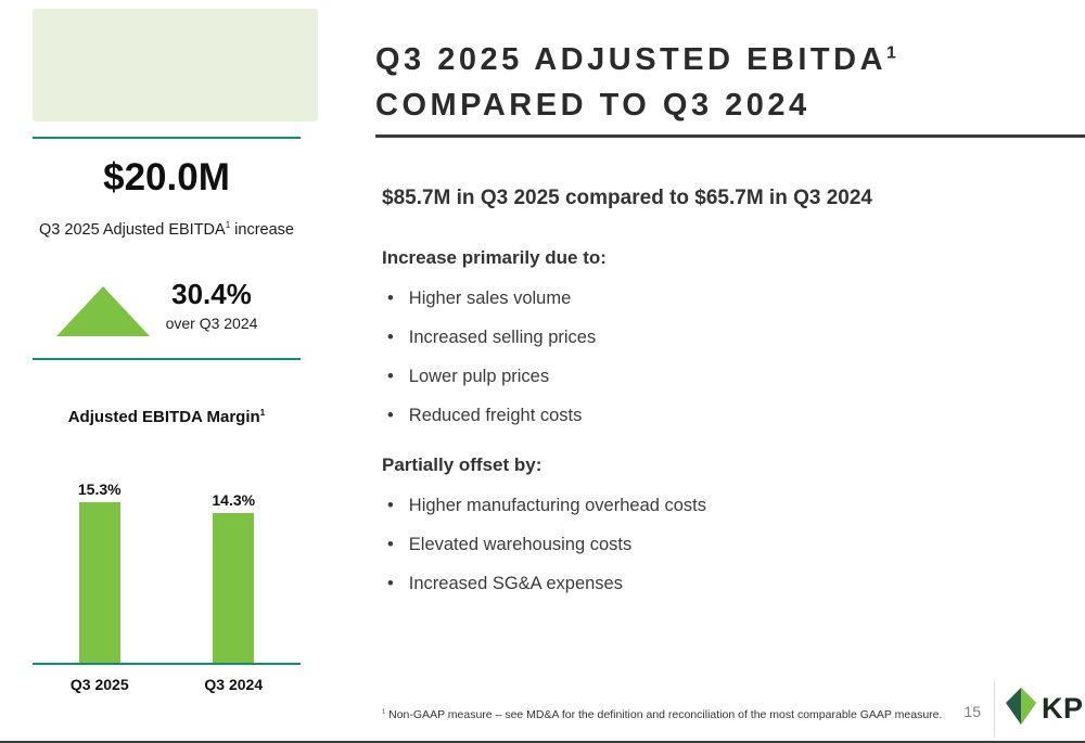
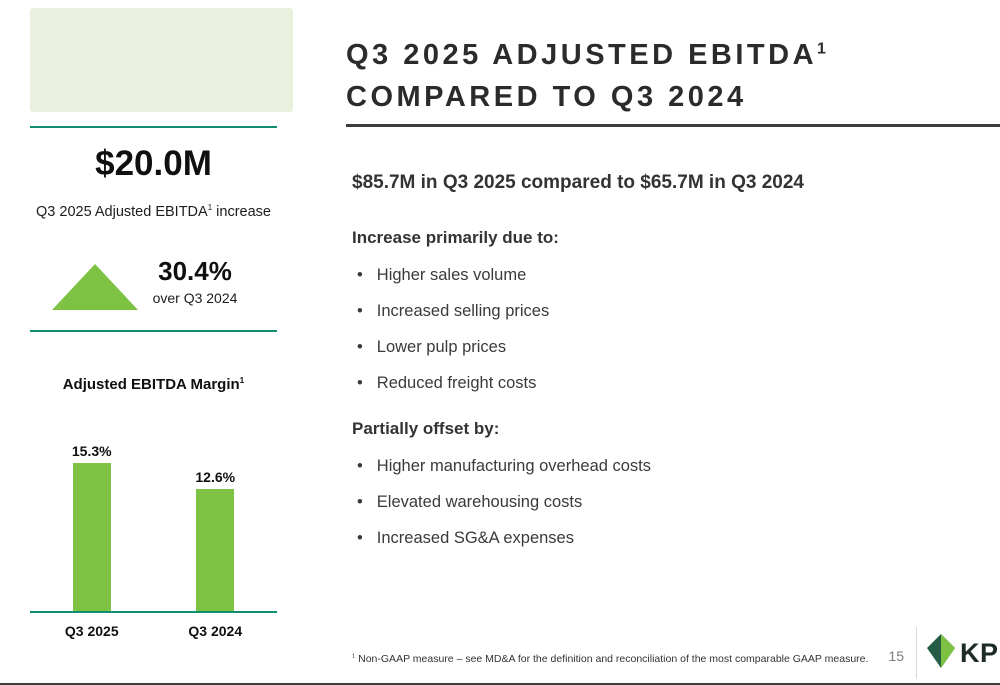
Q3 2024: 14.3% -> 12.6%
